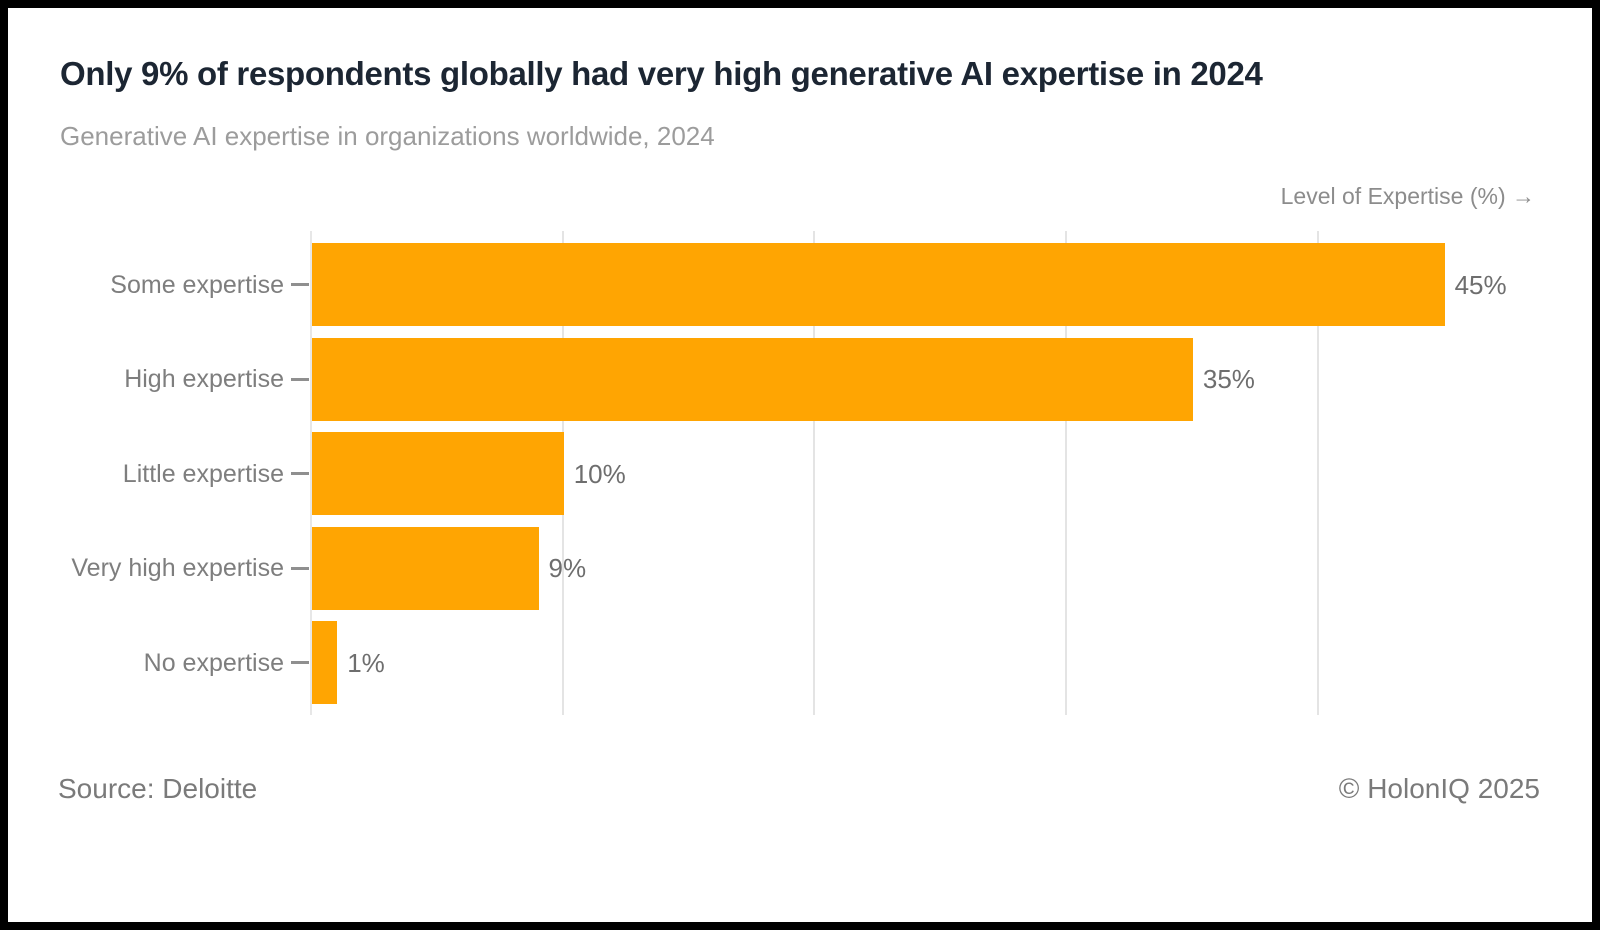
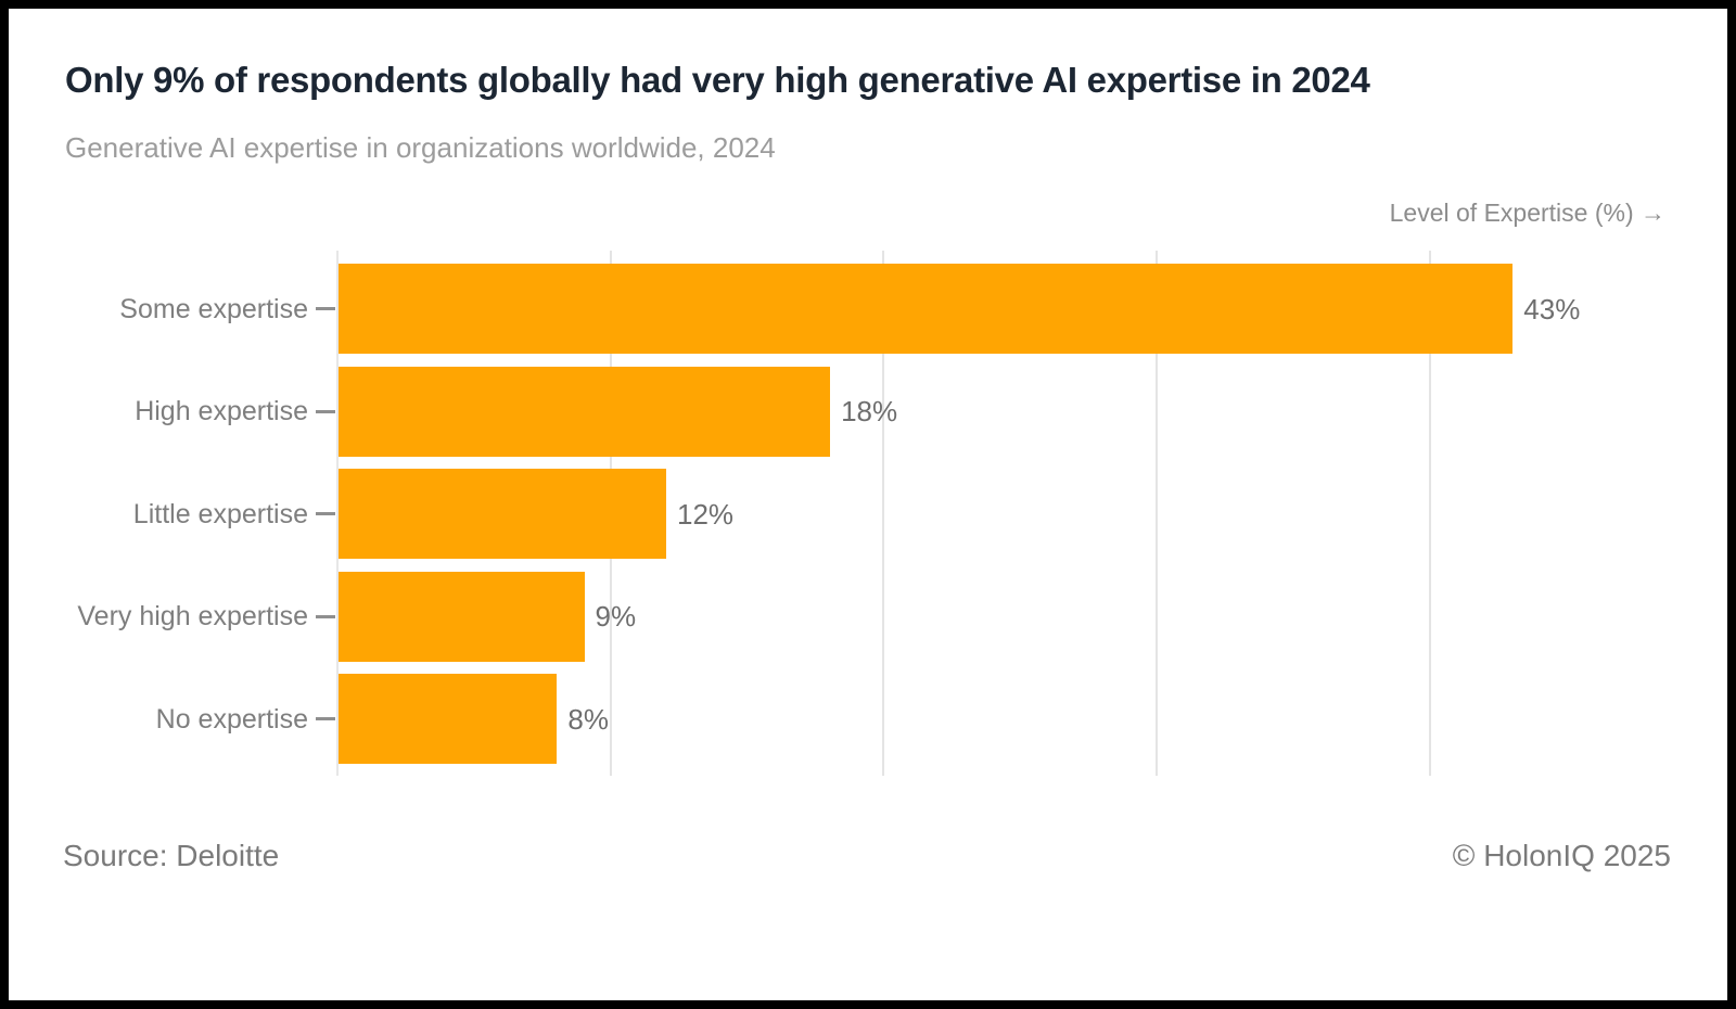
Some expertise: 45% -> 43%
High expertise: 35% -> 18%
Little expertise: 10% -> 12%
No expertise: 1% -> 8%
